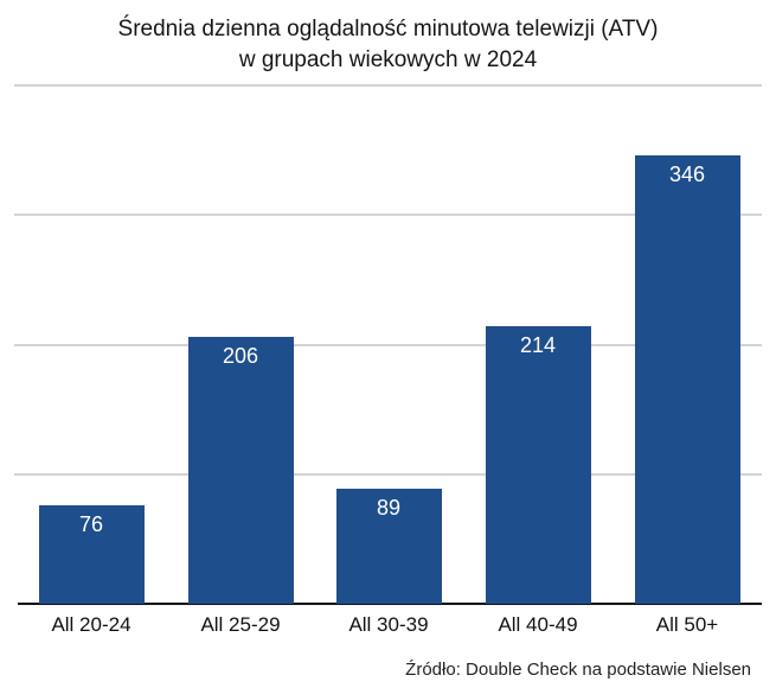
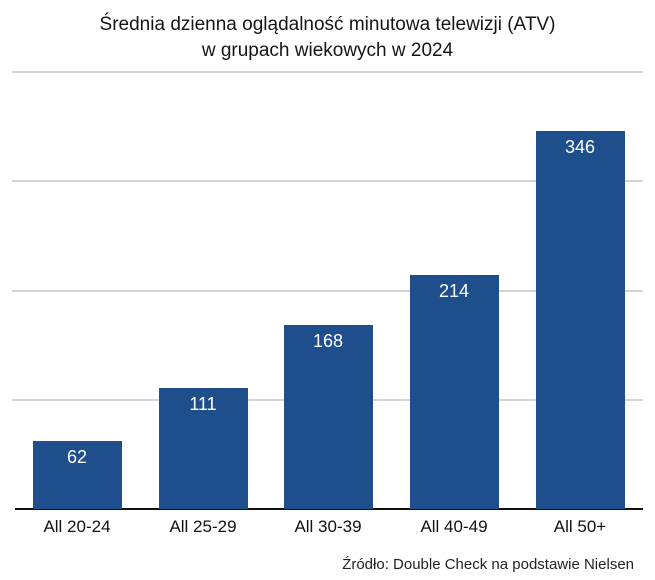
All 20-24: 76 -> 62
All 25-29: 206 -> 111
All 30-39: 89 -> 168
